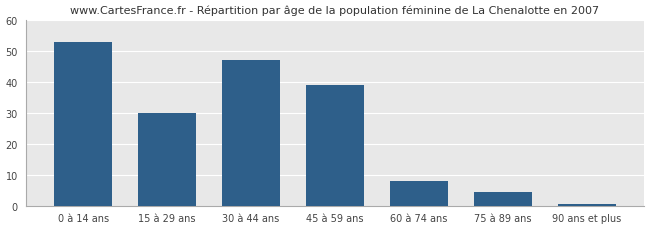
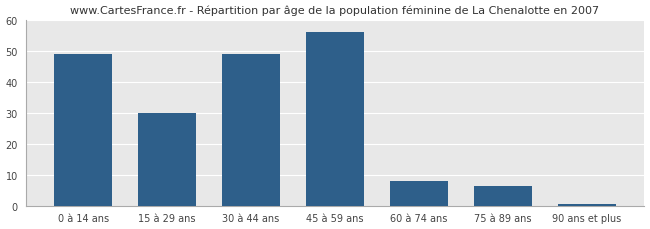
0 à 14 ans: 53.0 -> 49.0
30 à 44 ans: 47.0 -> 49.0
45 à 59 ans: 39.0 -> 56.0
75 à 89 ans: 4.5 -> 6.5
